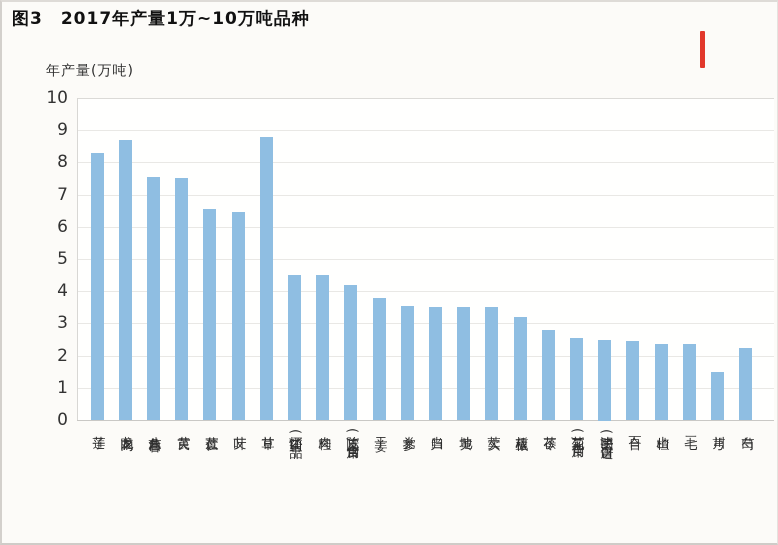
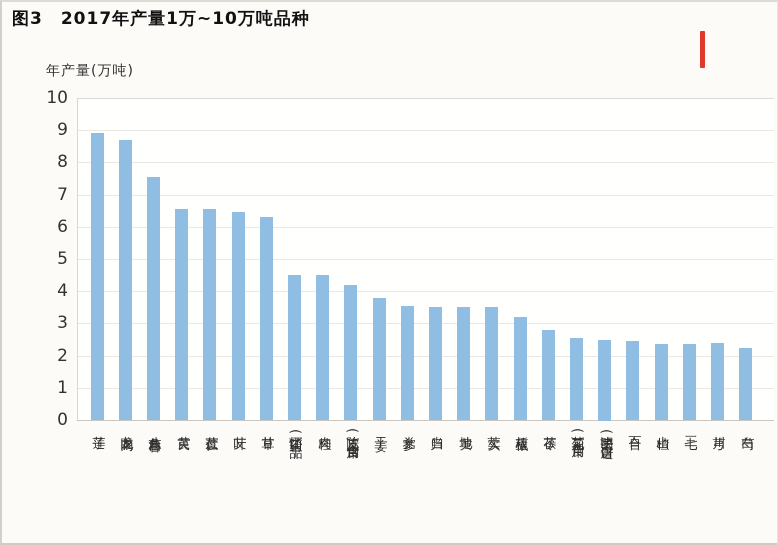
莲子: 8.3 -> 8.9
黄芪: 7.5 -> 6.5
甘草: 8.8 -> 6.3
川芎: 1.5 -> 2.4
